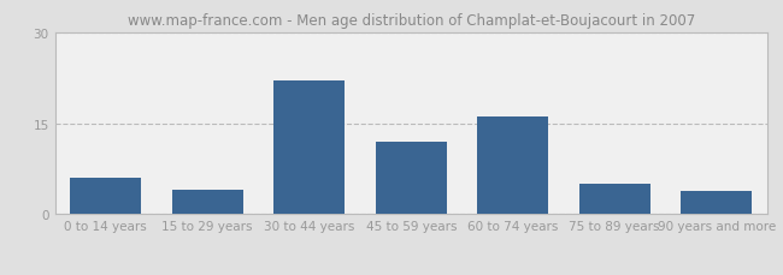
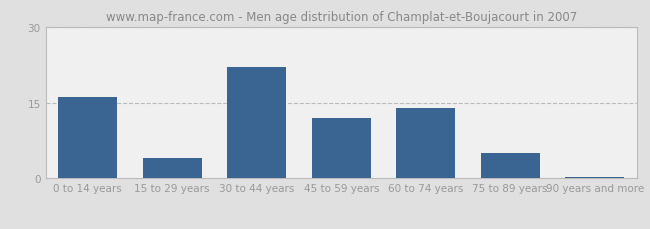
0 to 14 years: 6.0 -> 16.0
60 to 74 years: 16.0 -> 14.0
90 years and more: 3.8 -> 0.3
